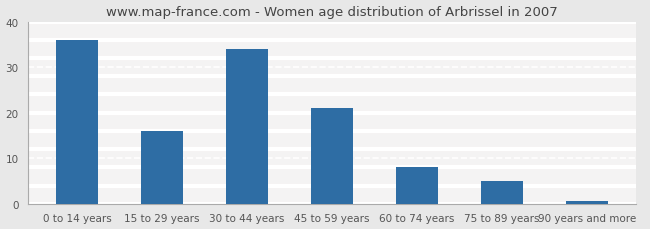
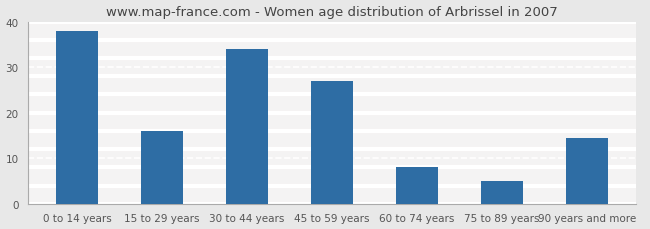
0 to 14 years: 36.0 -> 38.0
45 to 59 years: 21.0 -> 27.0
90 years and more: 0.5 -> 14.5
